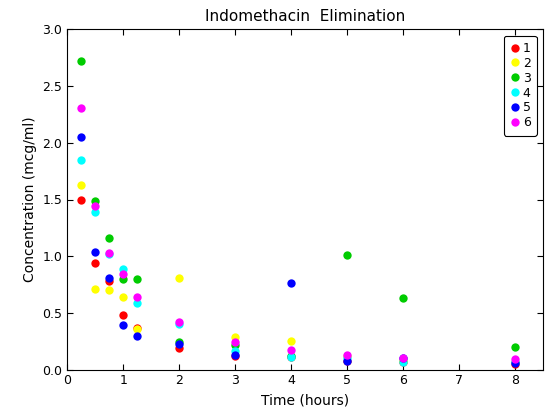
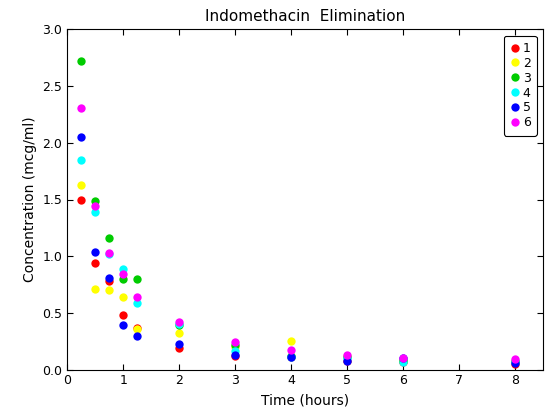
2/2: 0.81 -> 0.32
3/2: 0.24 -> 0.39
2/3: 0.29 -> 0.20
5/4: 0.76 -> 0.11
3/5: 1.01 -> 0.11
3/6: 0.63 -> 0.08
3/8: 0.20 -> 0.08
